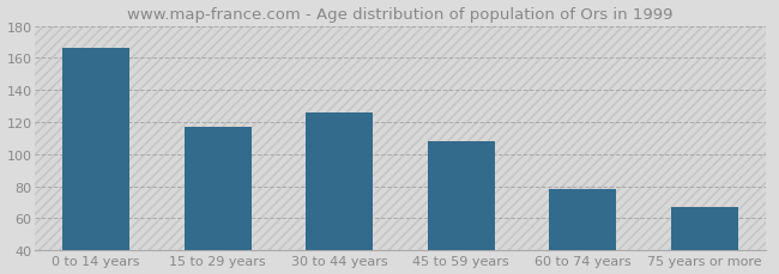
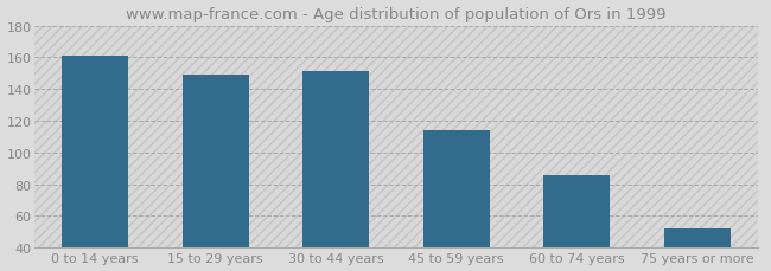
0 to 14 years: 166 -> 161
15 to 29 years: 117 -> 149
30 to 44 years: 126 -> 151
45 to 59 years: 108 -> 114
60 to 74 years: 78 -> 86
75 years or more: 67 -> 52
